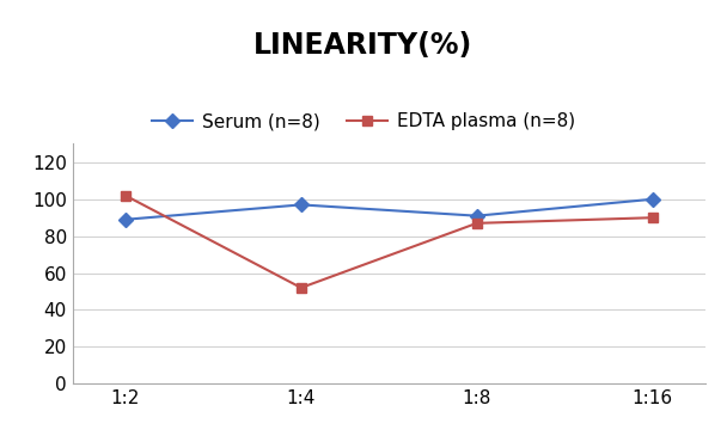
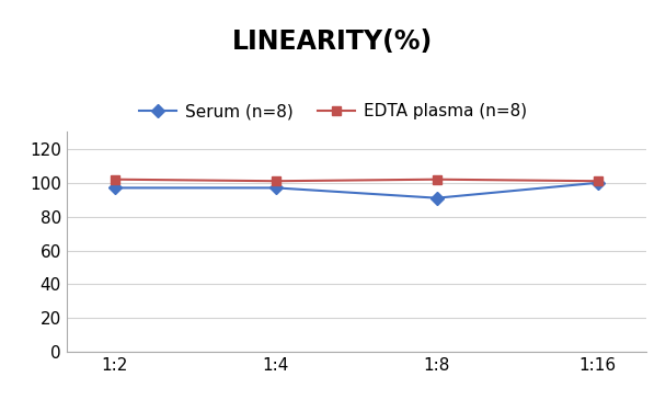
Serum (n=8)/1:2: 89 -> 97
EDTA plasma (n=8)/1:4: 52 -> 101
EDTA plasma (n=8)/1:8: 87 -> 102
EDTA plasma (n=8)/1:16: 90 -> 101
